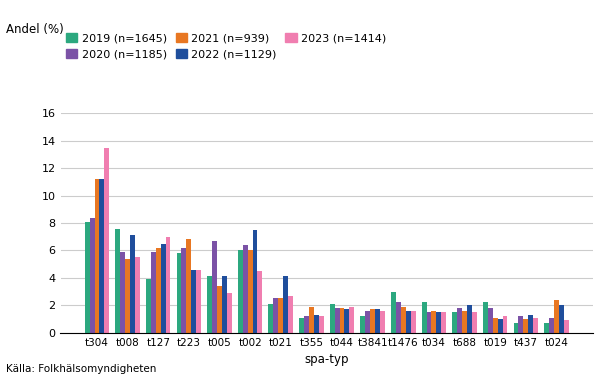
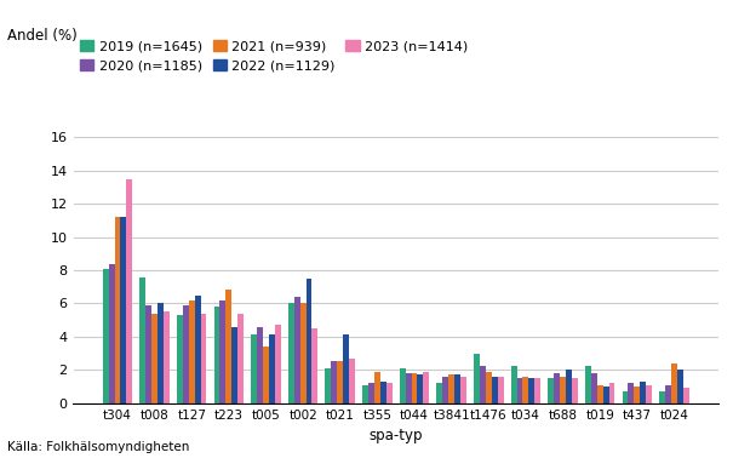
2022 (n=1129)/t008: 7.1 -> 6.0
2019 (n=1645)/t127: 3.9 -> 5.3
2023 (n=1414)/t127: 7.0 -> 5.4
2023 (n=1414)/t223: 4.6 -> 5.4
2020 (n=1185)/t005: 6.7 -> 4.6
2023 (n=1414)/t005: 2.9 -> 4.7
